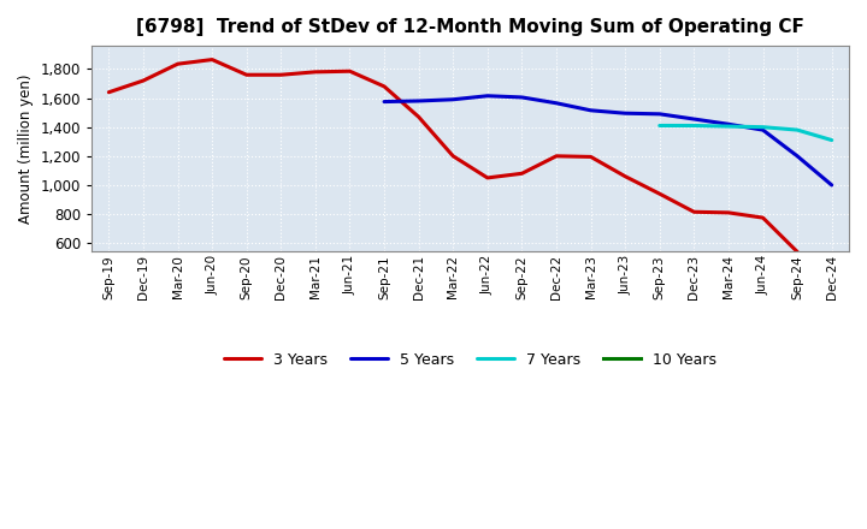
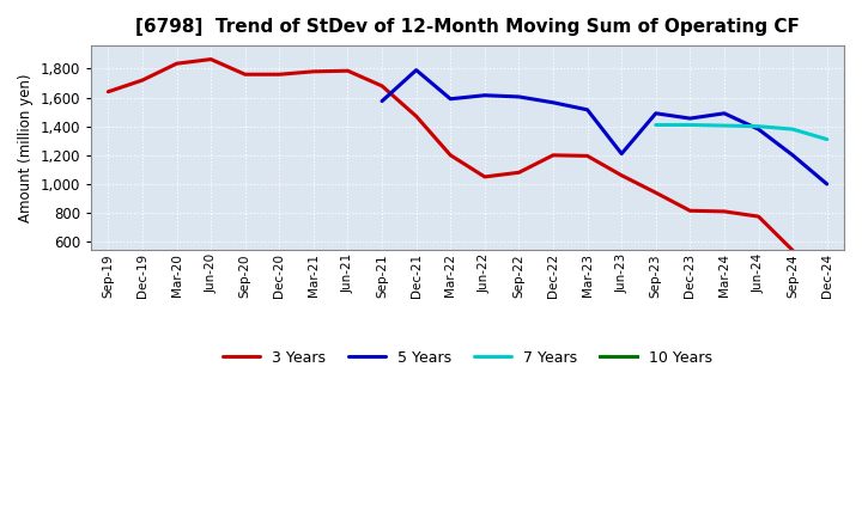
5 Years/Dec-21: 1,580 -> 1,790
5 Years/Jun-23: 1,500 -> 1,210
5 Years/Mar-24: 1,420 -> 1,490
